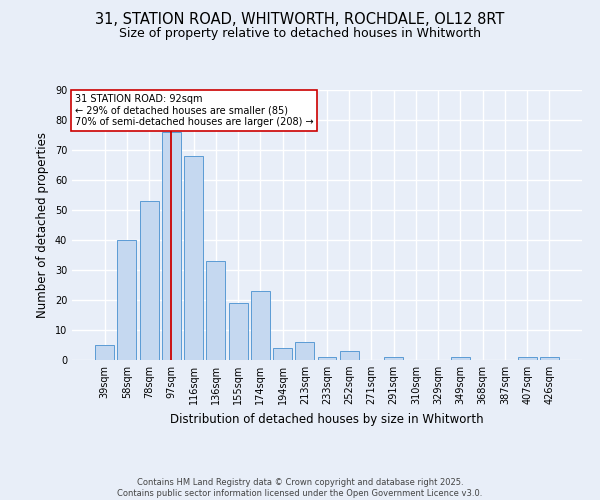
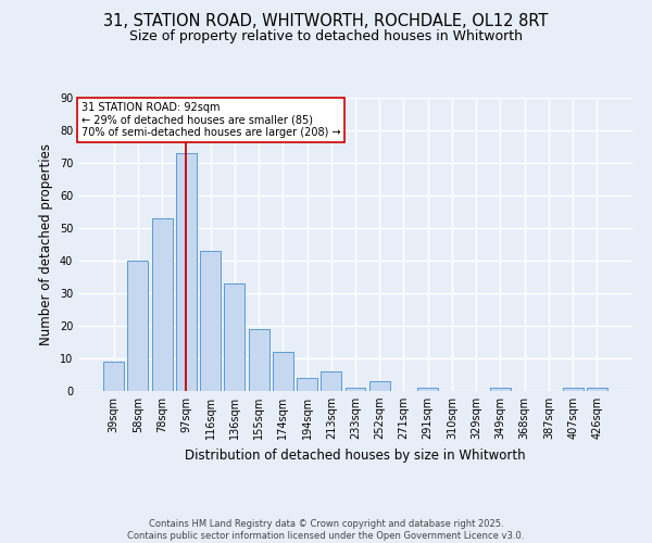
39sqm: 5 -> 9
97sqm: 76 -> 73
116sqm: 68 -> 43
174sqm: 23 -> 12
